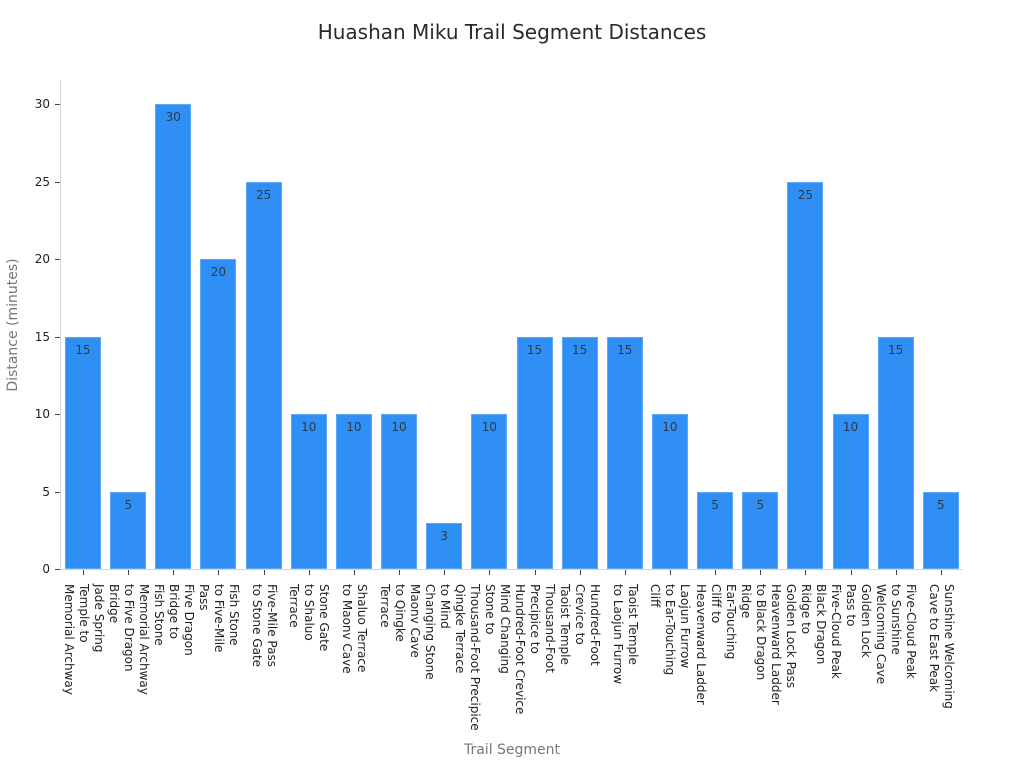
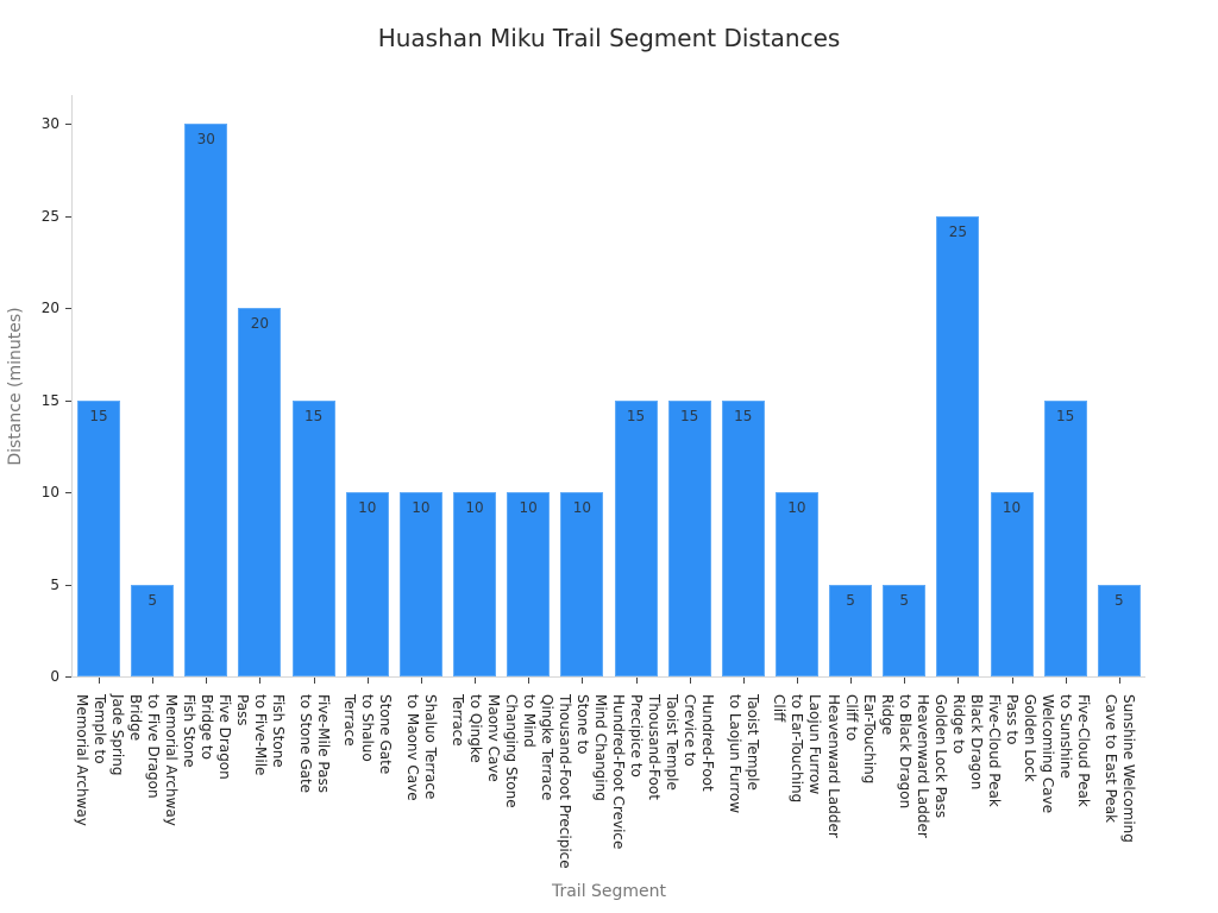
Five-Mile Pass to Stone Gate: 25 -> 15
Qingke Terrace to Mind Changing Stone: 3 -> 10
